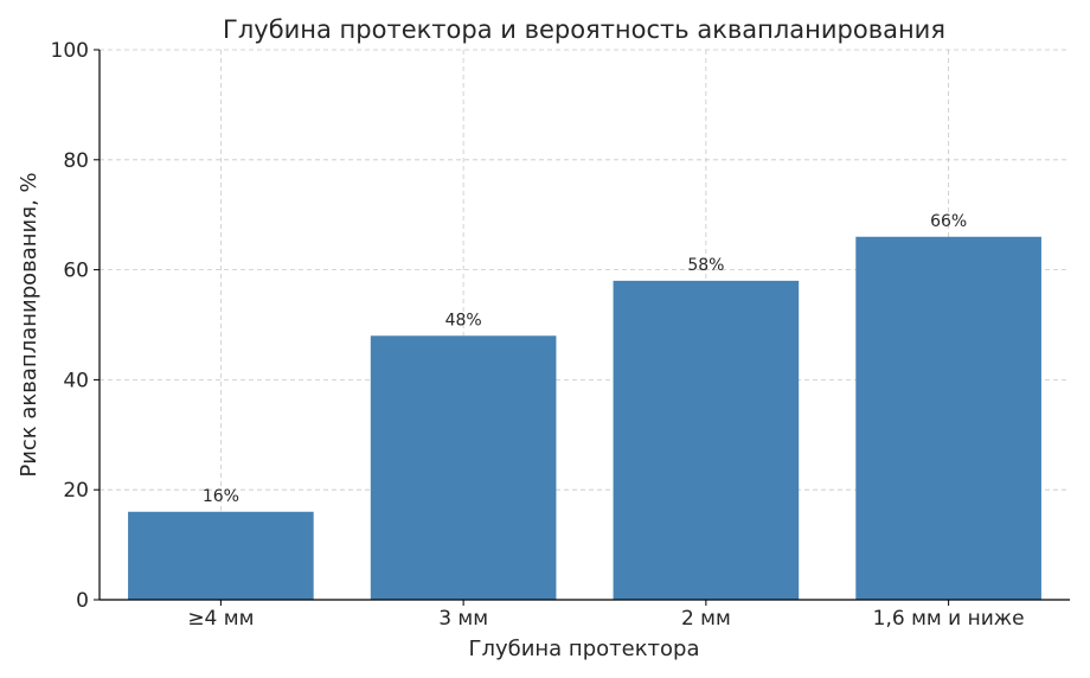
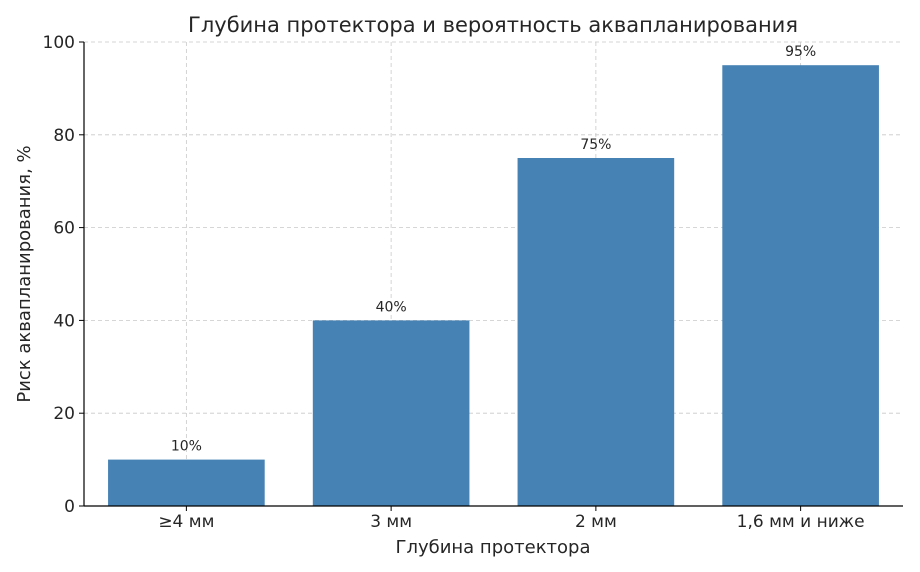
≥4 мм: 16% -> 10%
3 мм: 48% -> 40%
2 мм: 58% -> 75%
1,6 мм и ниже: 66% -> 95%
